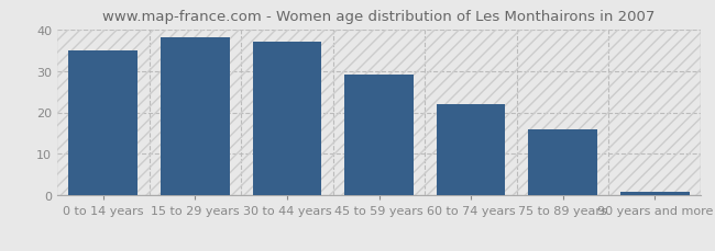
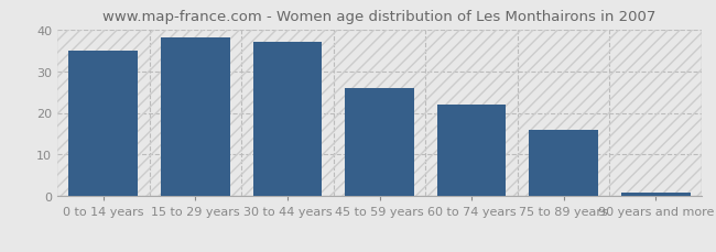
45 to 59 years: 29 -> 26
